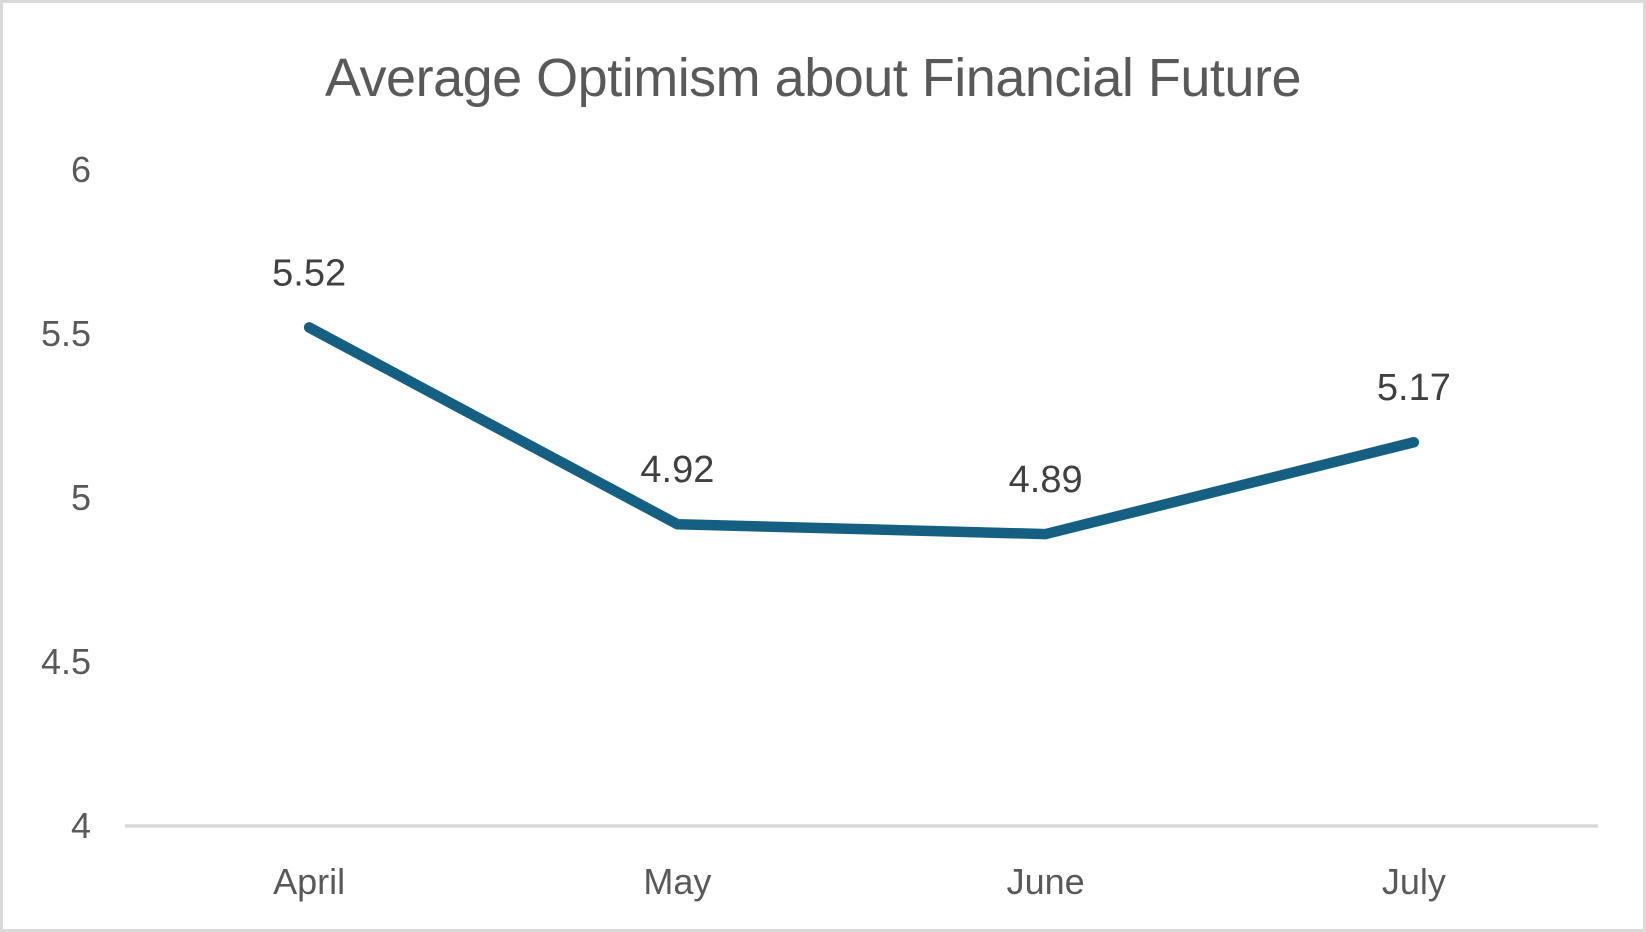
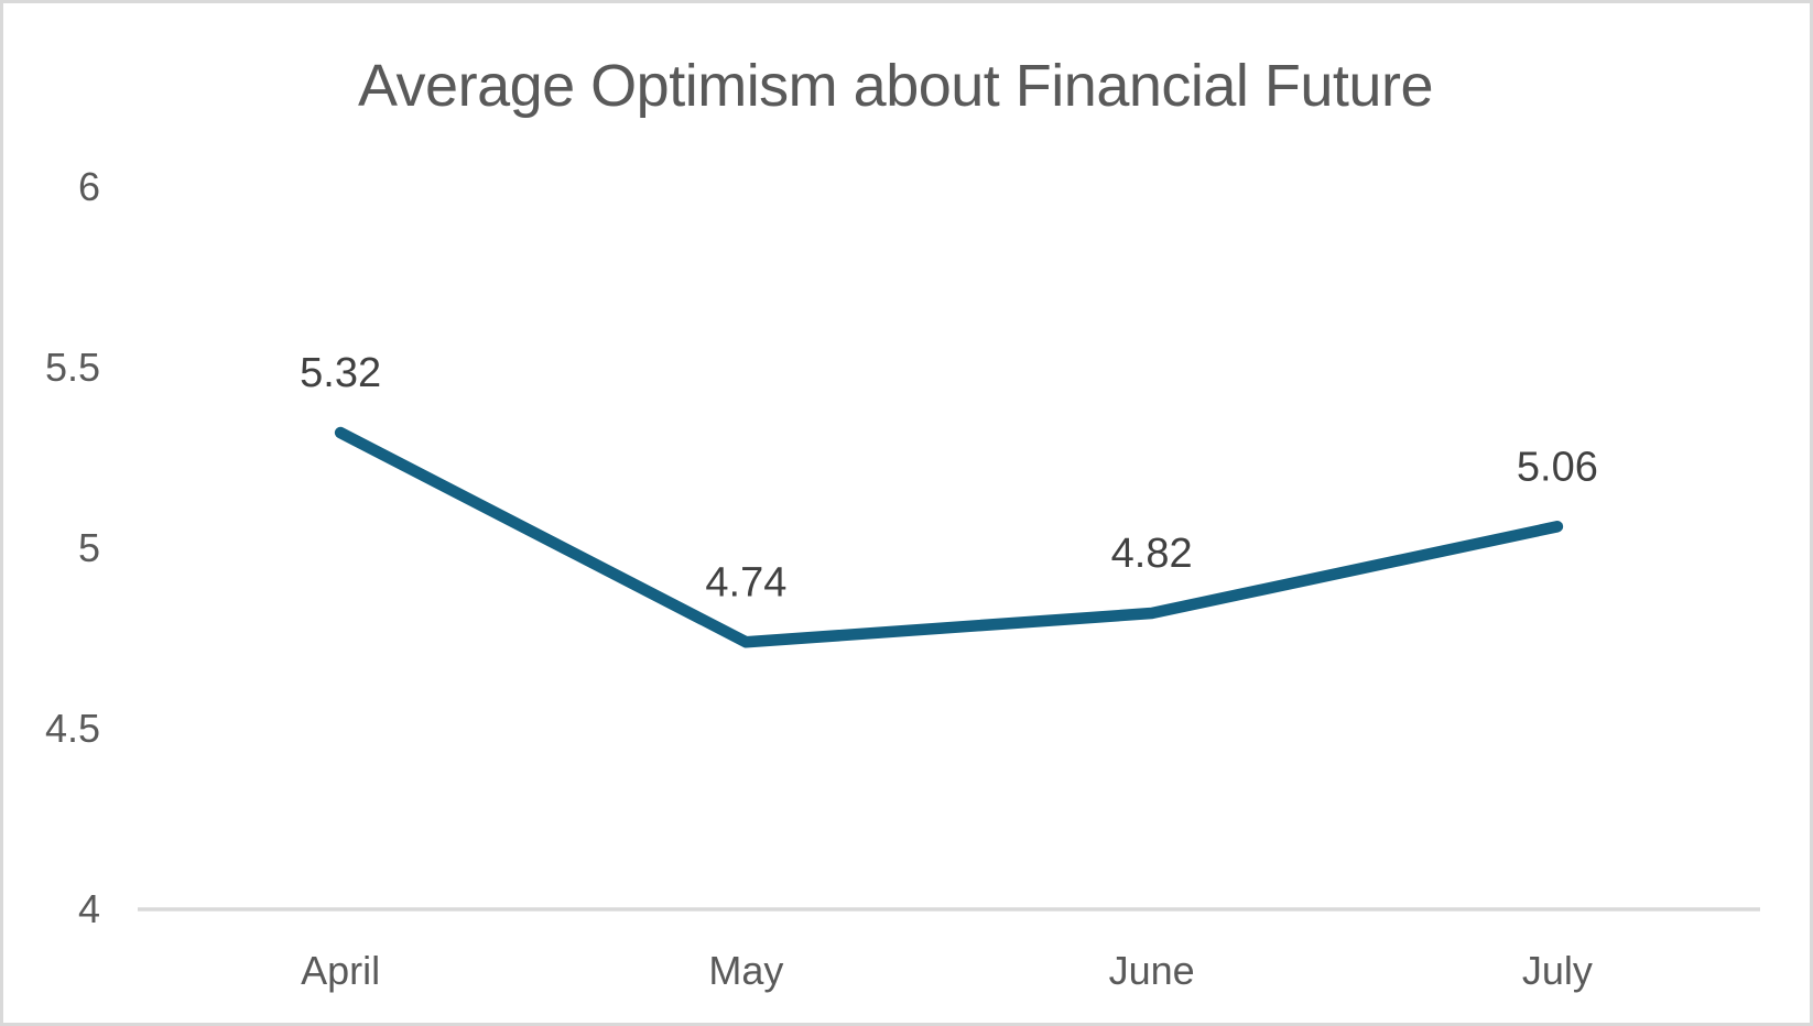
April: 5.52 -> 5.32
May: 4.92 -> 4.74
June: 4.89 -> 4.82
July: 5.17 -> 5.06
